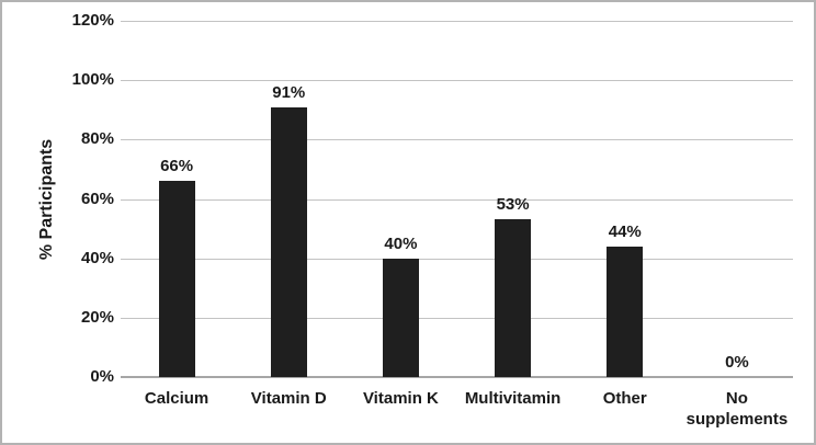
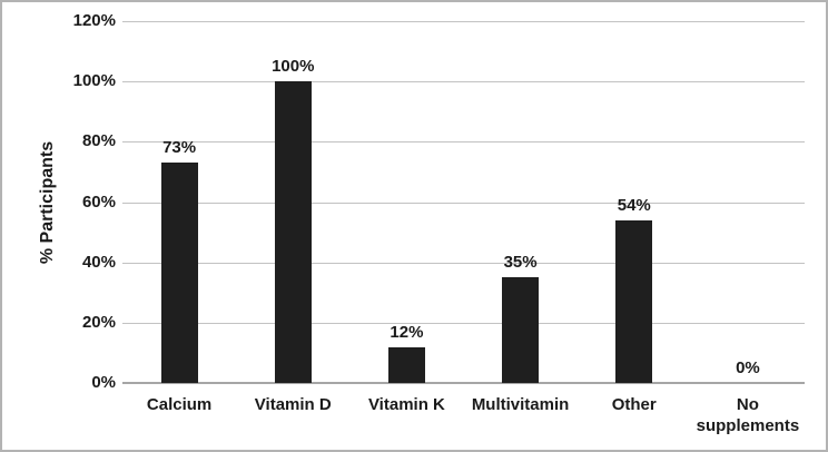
Calcium: 66% -> 73%
Vitamin D: 91% -> 100%
Vitamin K: 40% -> 12%
Multivitamin: 53% -> 35%
Other: 44% -> 54%
